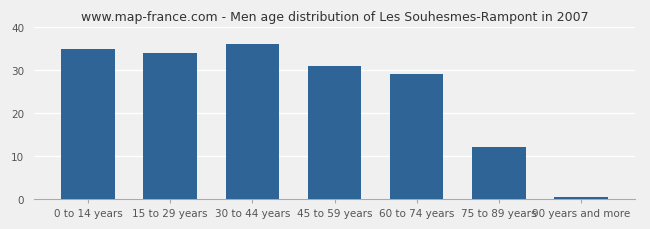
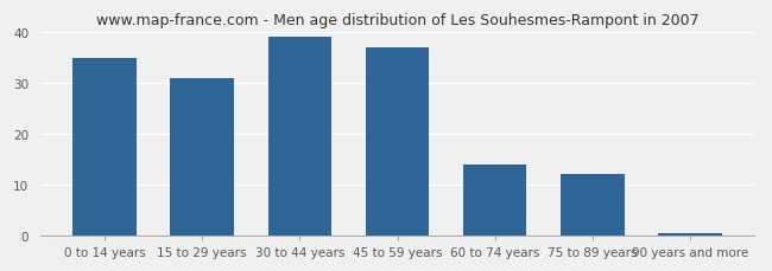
15 to 29 years: 34.0 -> 31.0
30 to 44 years: 36.0 -> 39.0
45 to 59 years: 31.0 -> 37.0
60 to 74 years: 29.0 -> 14.0
